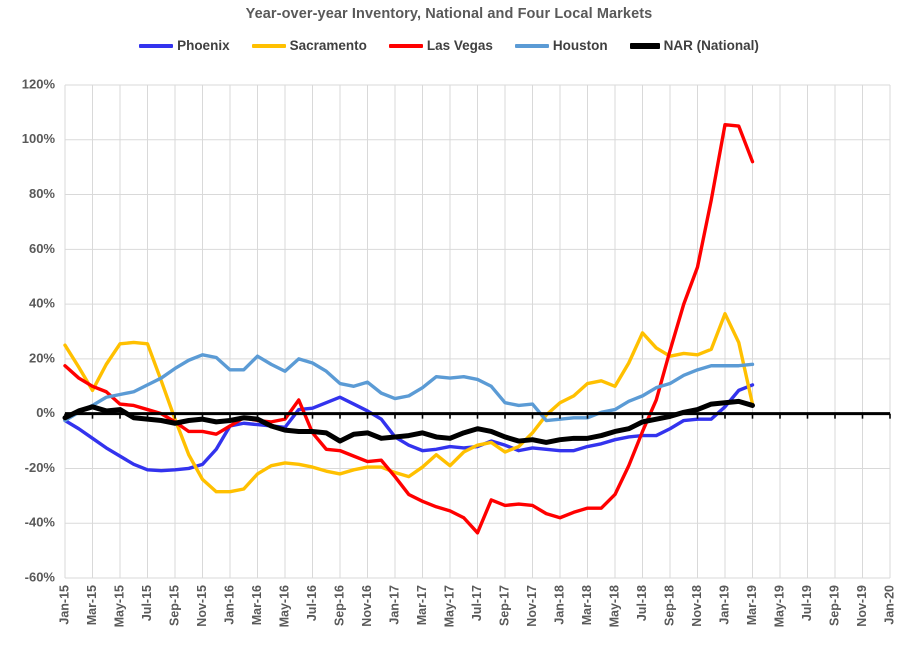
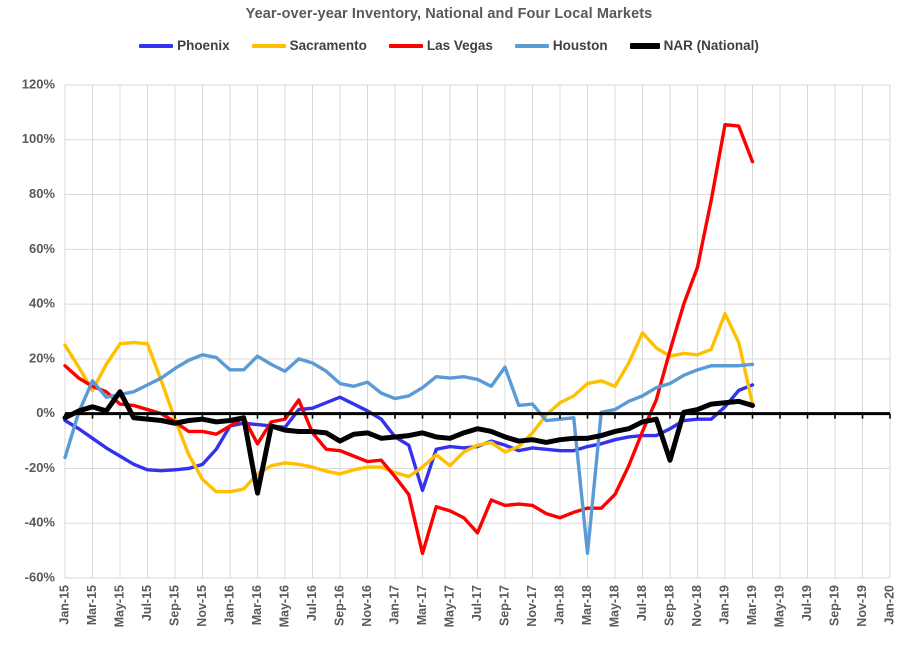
Houston/Jan-15: -2% -> -16%
Houston/Mar-15: 3% -> 12%
NAR (National)/May-15: 2% -> 8%
Las Vegas/Mar-16: -2% -> -11%
NAR (National)/Mar-16: -2% -> -29%
Phoenix/Mar-17: -14% -> -28%
Las Vegas/Mar-17: -32% -> -51%
Houston/Sep-17: 4% -> 17%
Houston/Mar-18: -2% -> -51%
NAR (National)/Sep-18: -1% -> -17%
